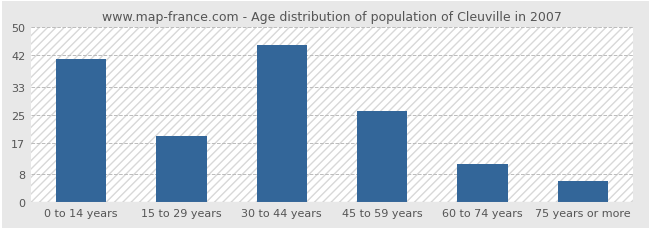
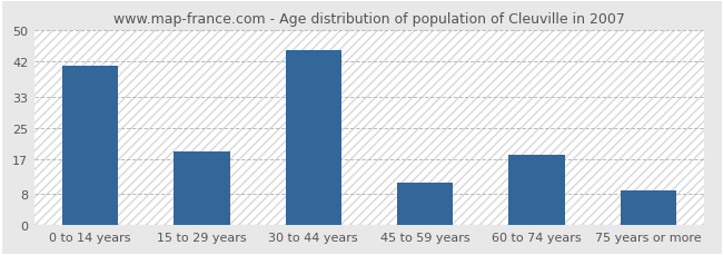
45 to 59 years: 26 -> 11
60 to 74 years: 11 -> 18
75 years or more: 6 -> 9
